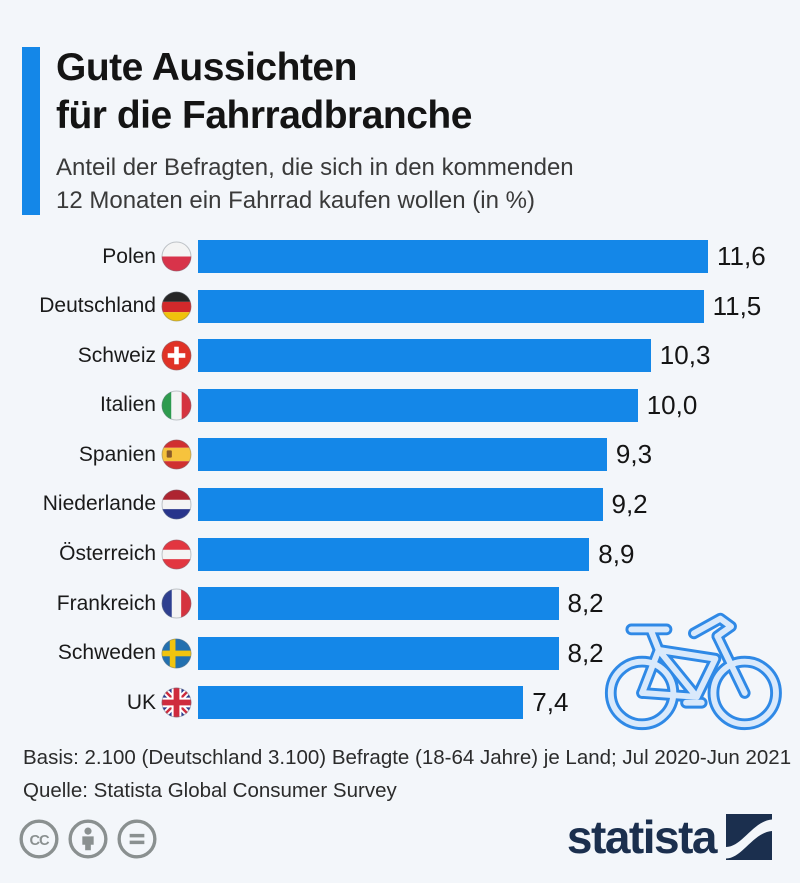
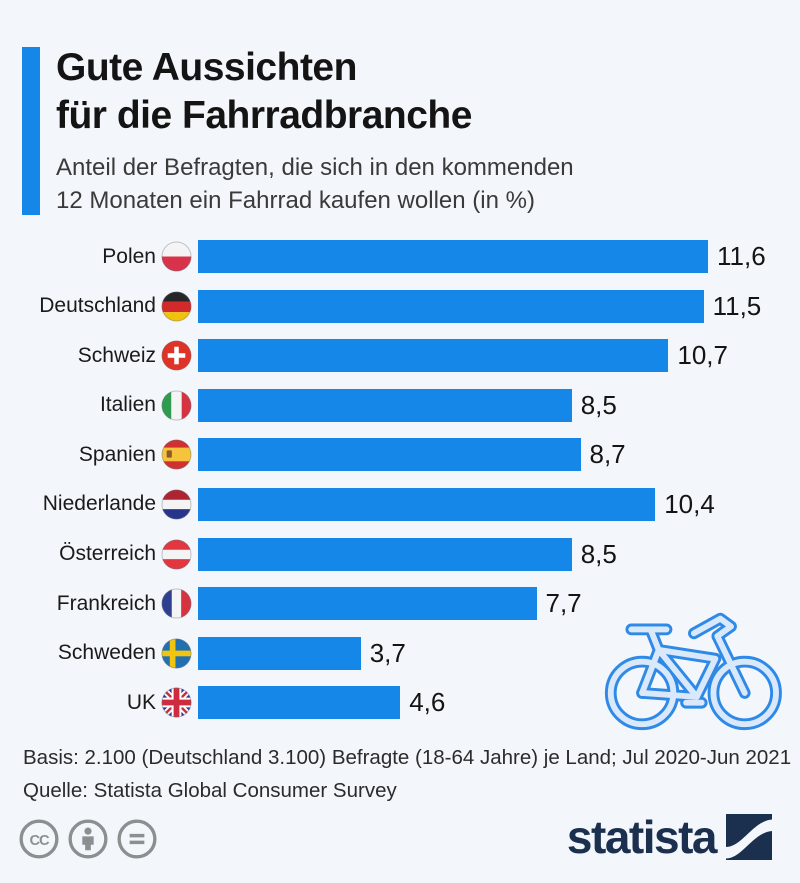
Schweiz: 10,3 -> 10,7
Italien: 10,0 -> 8,5
Spanien: 9,3 -> 8,7
Niederlande: 9,2 -> 10,4
Österreich: 8,9 -> 8,5
Frankreich: 8,2 -> 7,7
Schweden: 8,2 -> 3,7
UK: 7,4 -> 4,6
